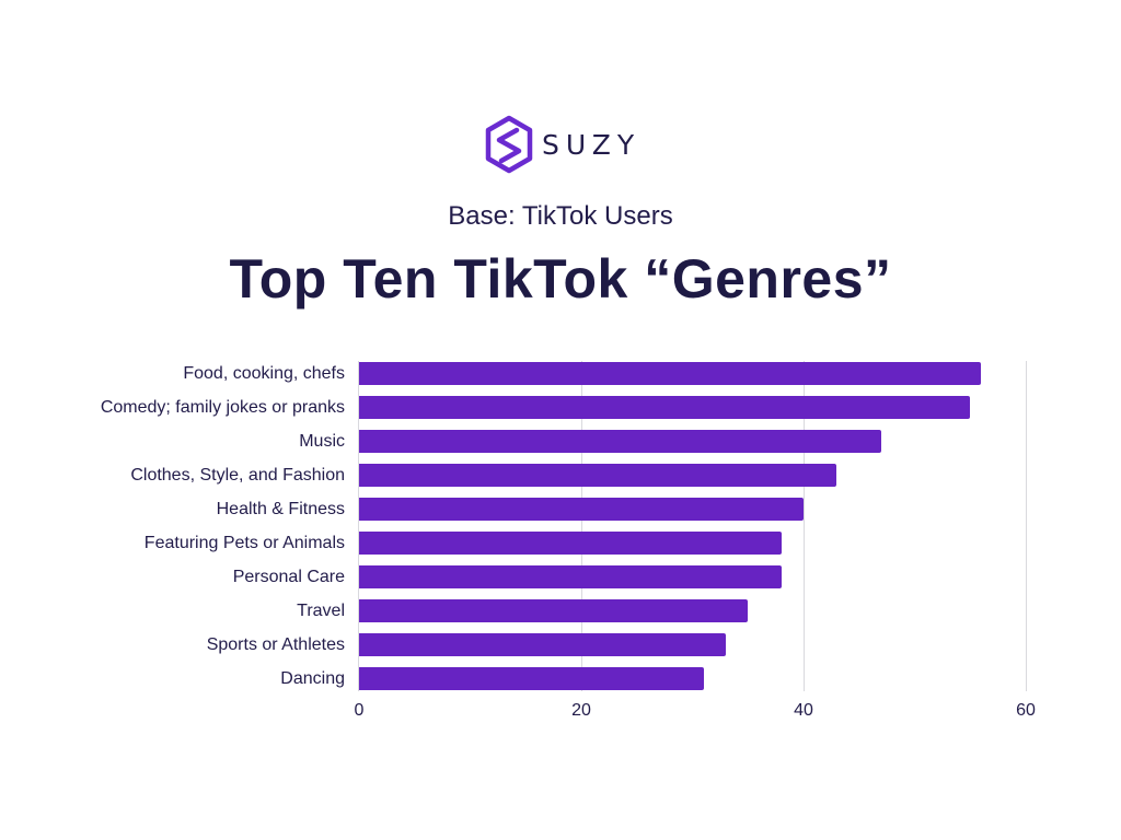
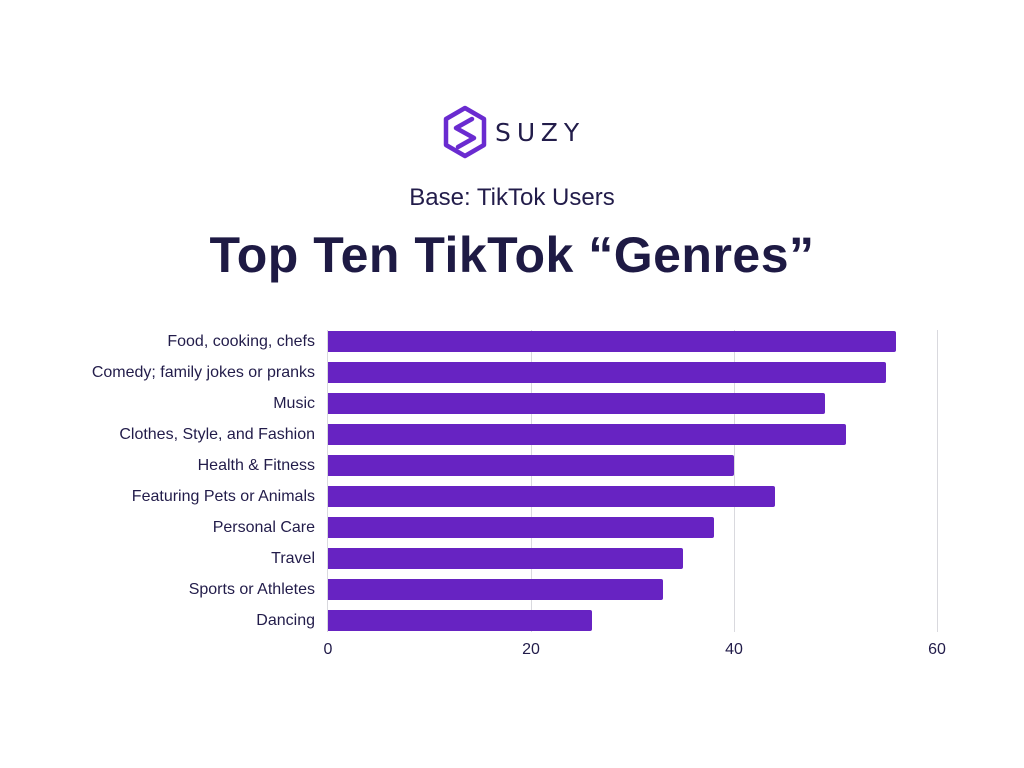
Music: 47 -> 49
Clothes, Style, and Fashion: 43 -> 51
Featuring Pets or Animals: 38 -> 44
Dancing: 31 -> 26
